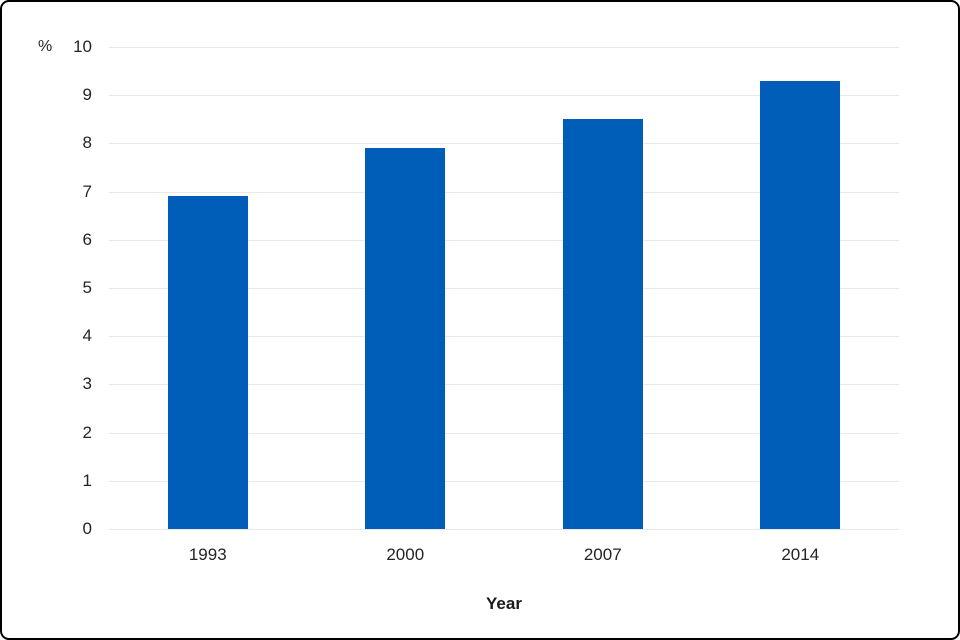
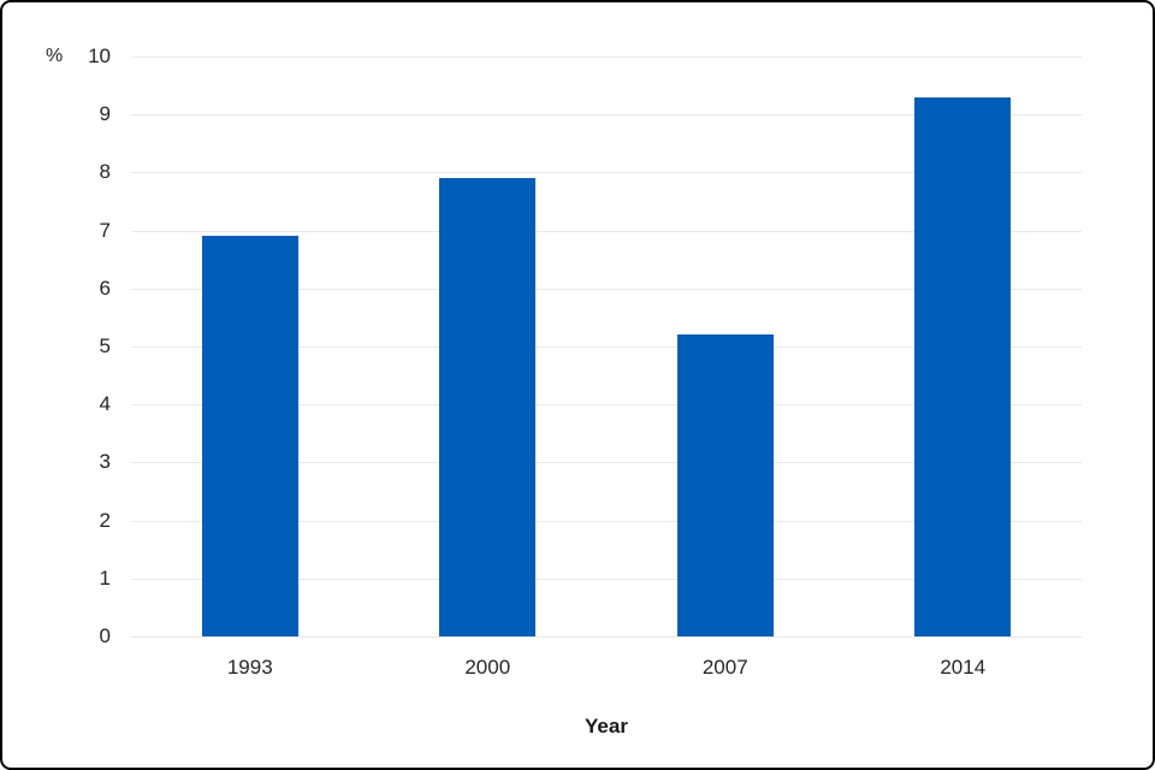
2007: 8.5 -> 5.2
